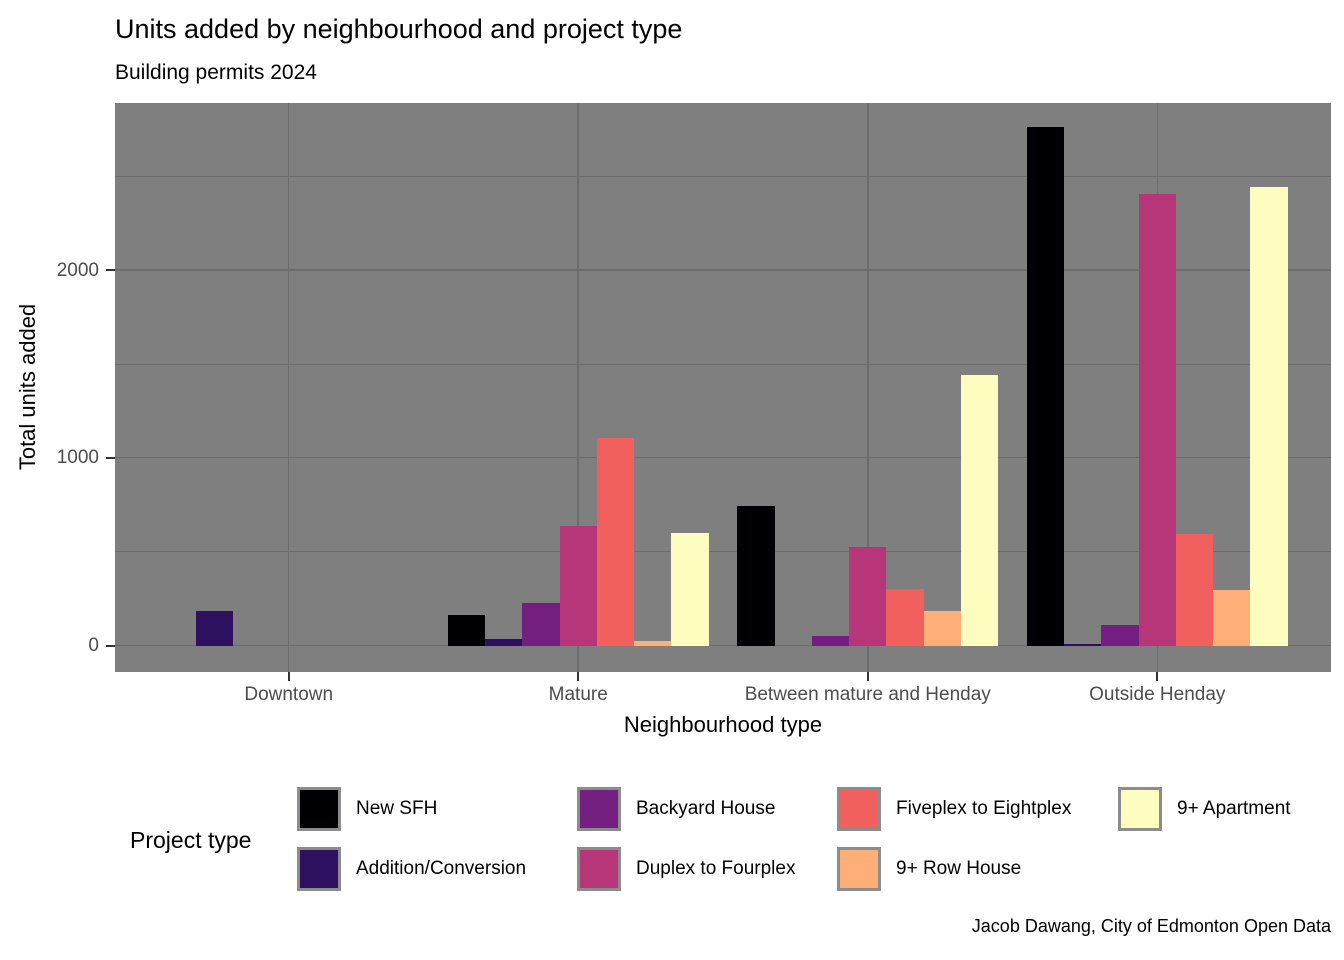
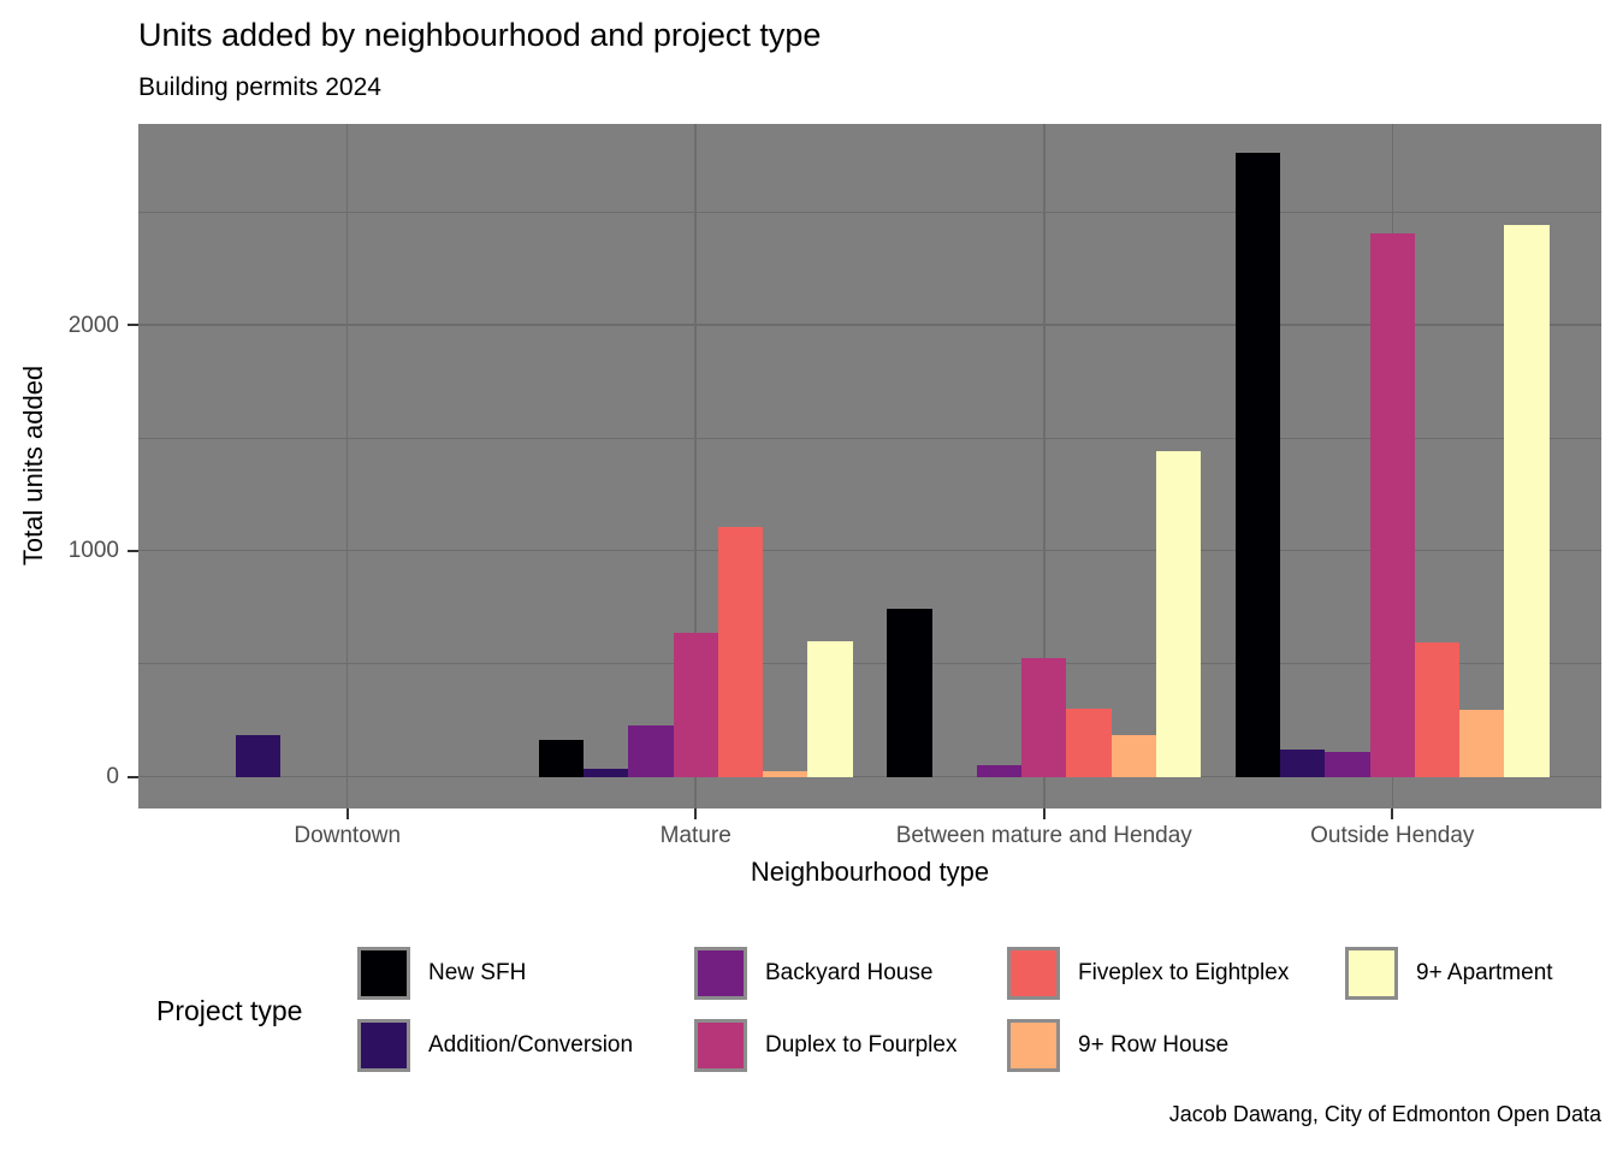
Addition/Conversion/Outside Henday: 10 -> 120
